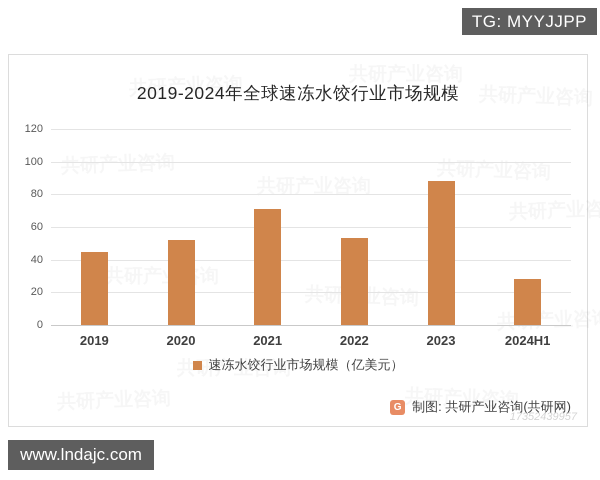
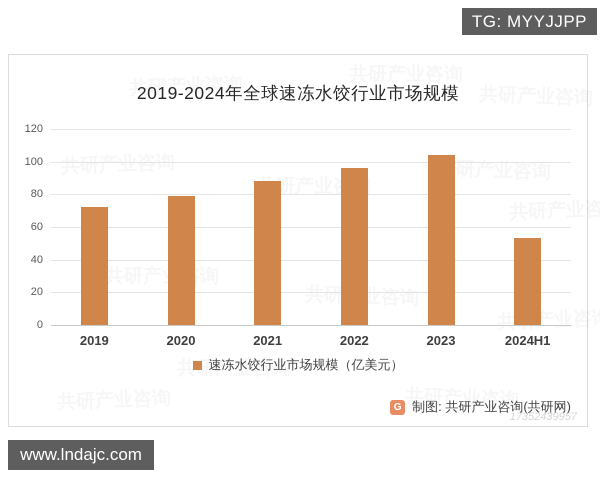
2019: 45 -> 72
2020: 52 -> 79
2021: 71 -> 88
2022: 53 -> 96
2023: 88 -> 104
2024H1: 28 -> 53
